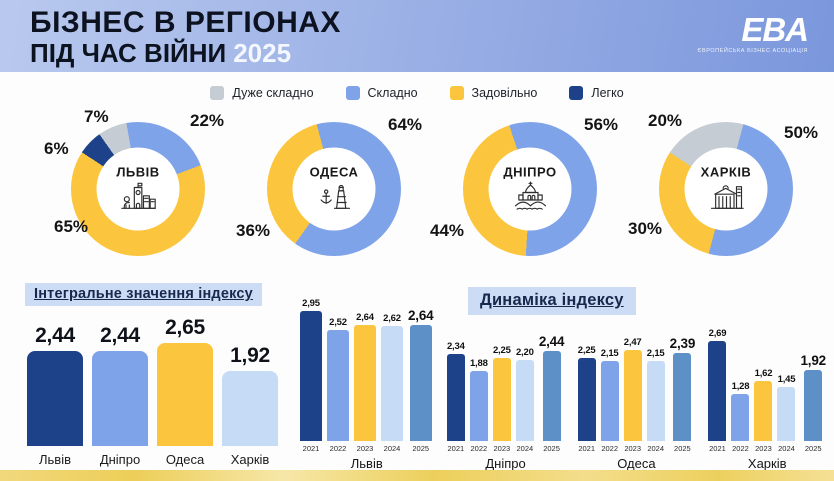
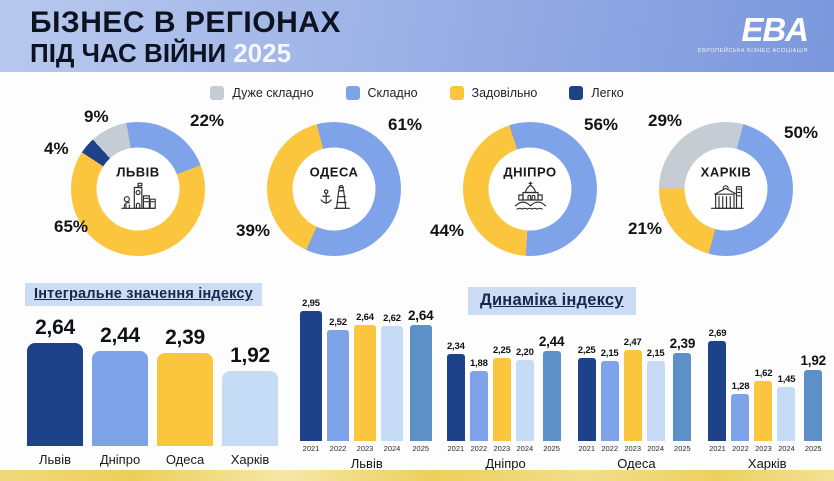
ЛЬВІВ/Легко: 6% -> 4%
ЛЬВІВ/Дуже складно: 7% -> 9%
ОДЕСА/Складно: 64% -> 61%
ОДЕСА/Задовільно: 36% -> 39%
ХАРКІВ/Задовільно: 30% -> 21%
ХАРКІВ/Дуже складно: 20% -> 29%
Інтегральне значення індексу/Львів: 2,44 -> 2,64
Інтегральне значення індексу/Одеса: 2,65 -> 2,39
